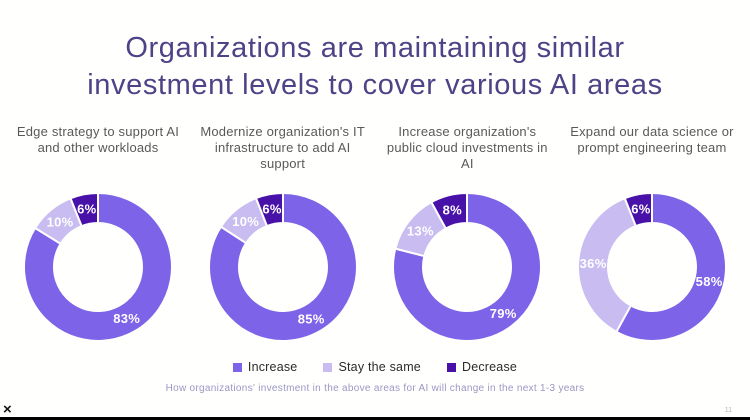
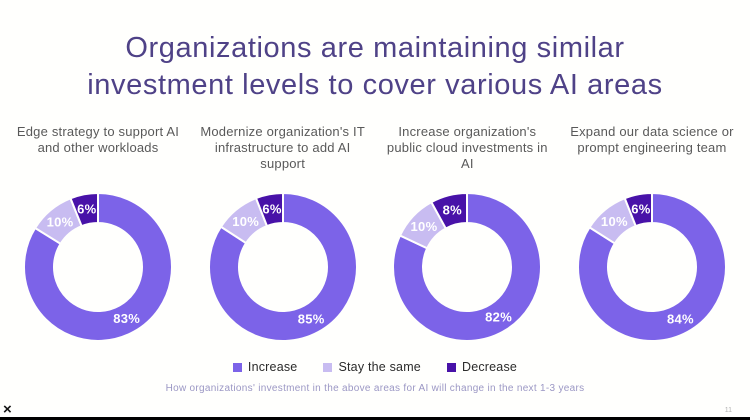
Increase organization's public cloud investments in AI/Increase: 79% -> 82%
Increase organization's public cloud investments in AI/Stay the same: 13% -> 10%
Expand our data science or prompt engineering team/Increase: 58% -> 84%
Expand our data science or prompt engineering team/Stay the same: 36% -> 10%
